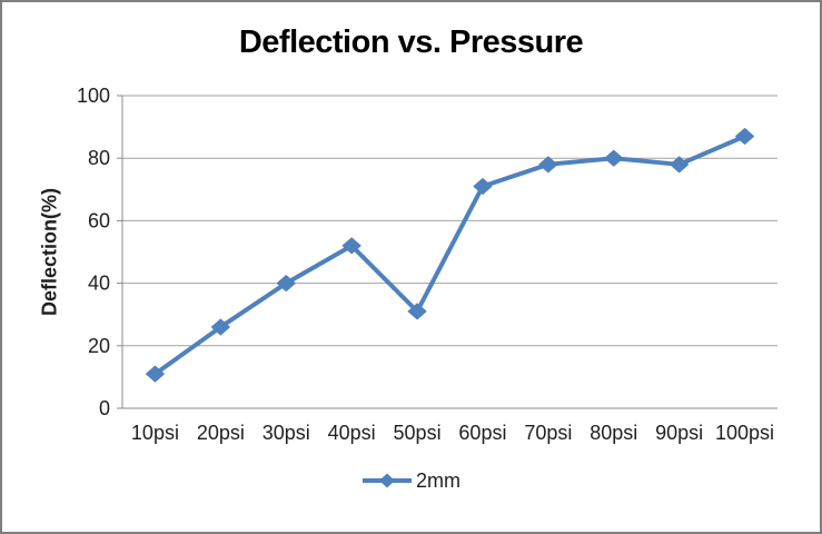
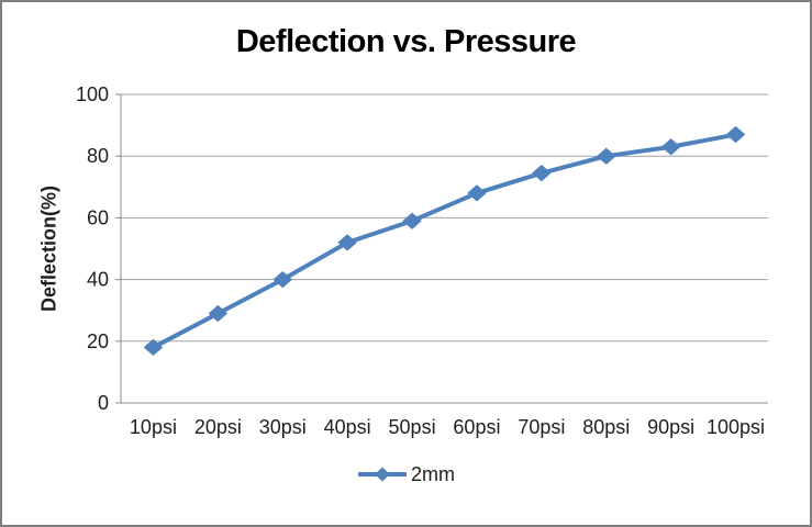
10psi: 11 -> 18
20psi: 26 -> 29
50psi: 31 -> 59
60psi: 71 -> 68
70psi: 78 -> 74
90psi: 78 -> 83
